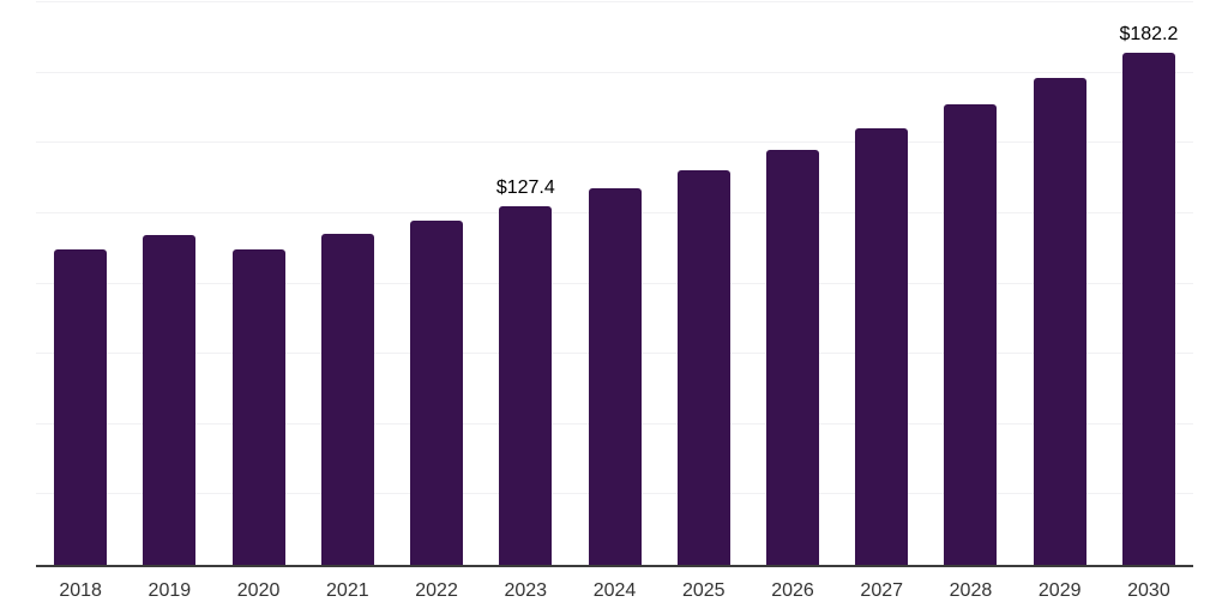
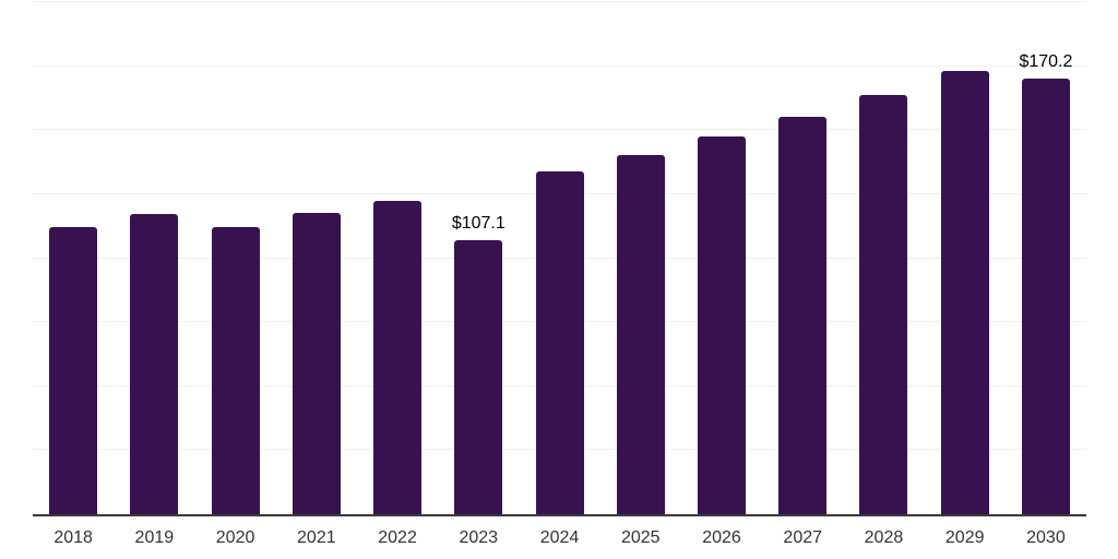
2023: $127.4 -> $107.1
2030: $182.2 -> $170.2
